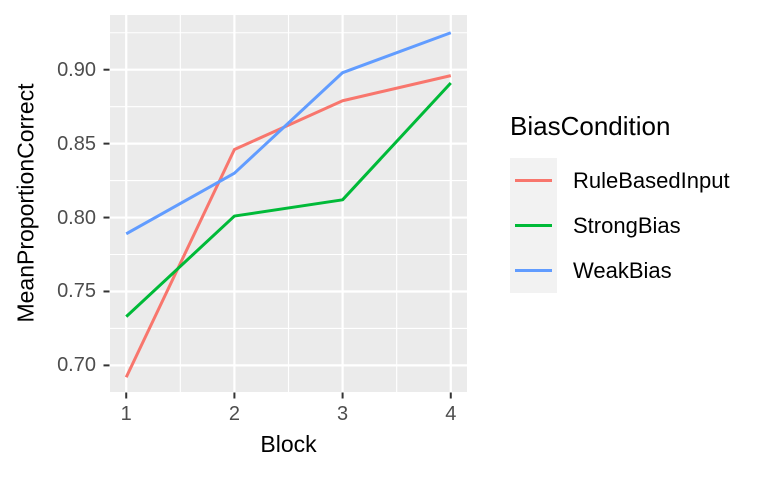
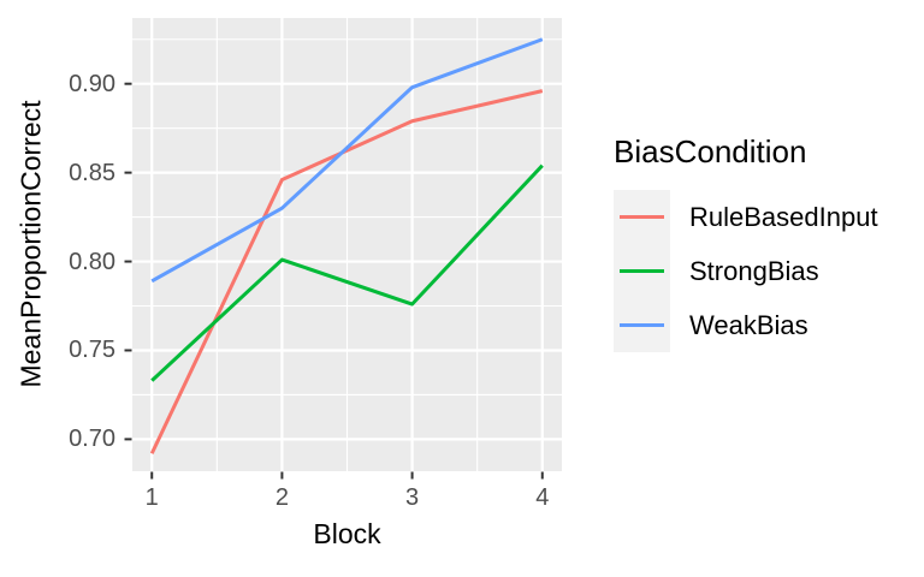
StrongBias/3: 0.812 -> 0.776
StrongBias/4: 0.891 -> 0.854
